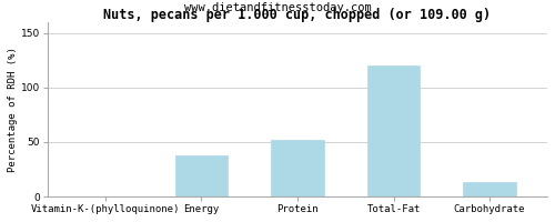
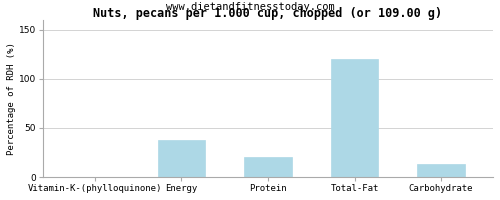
Protein: 52 -> 20
